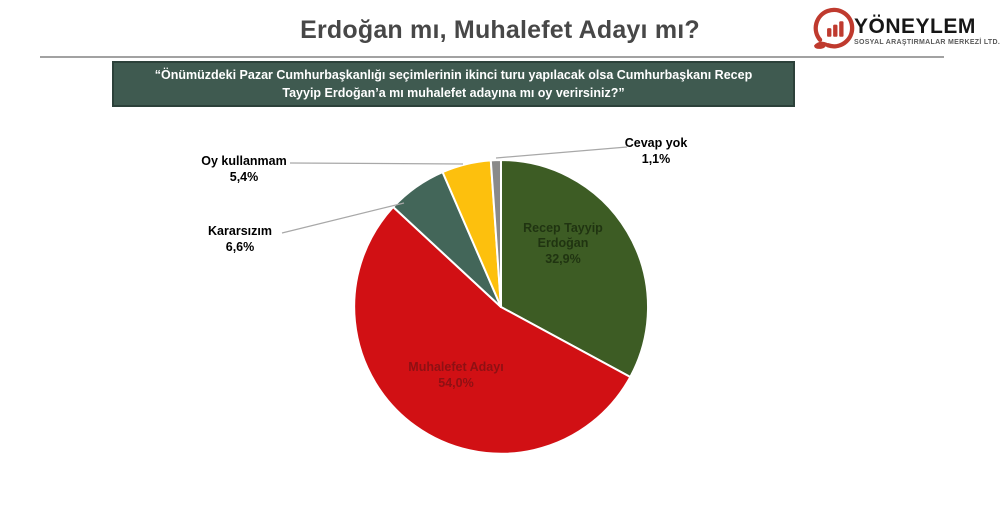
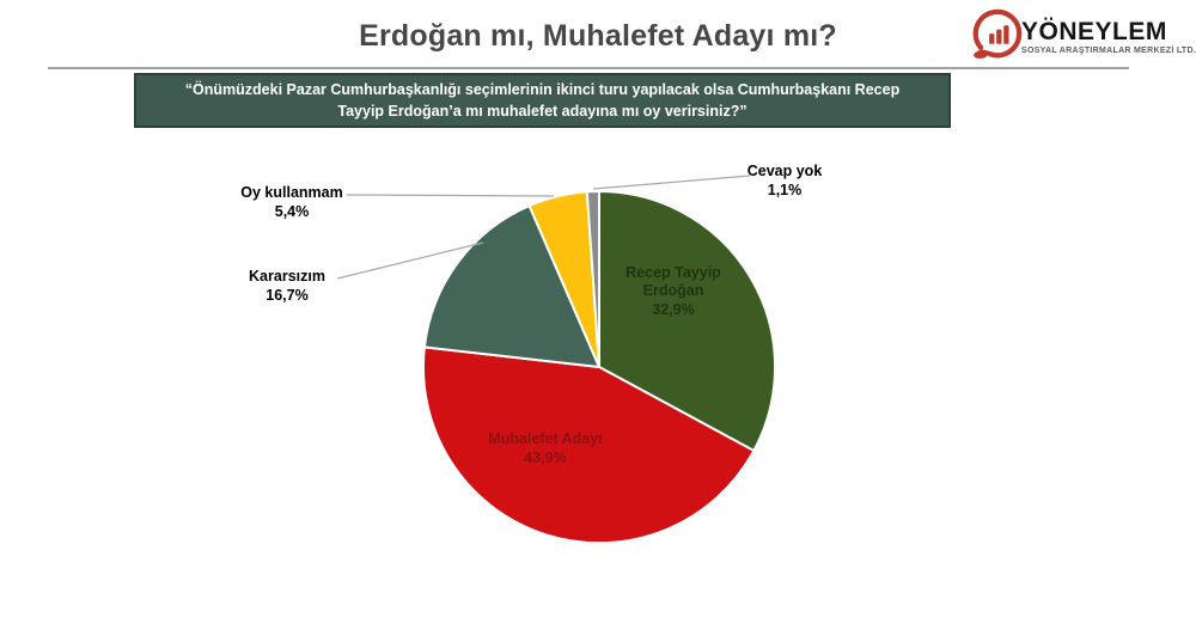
Muhalefet Adayı: 54,0% -> 43,9%
Kararsızım: 6,6% -> 16,7%
